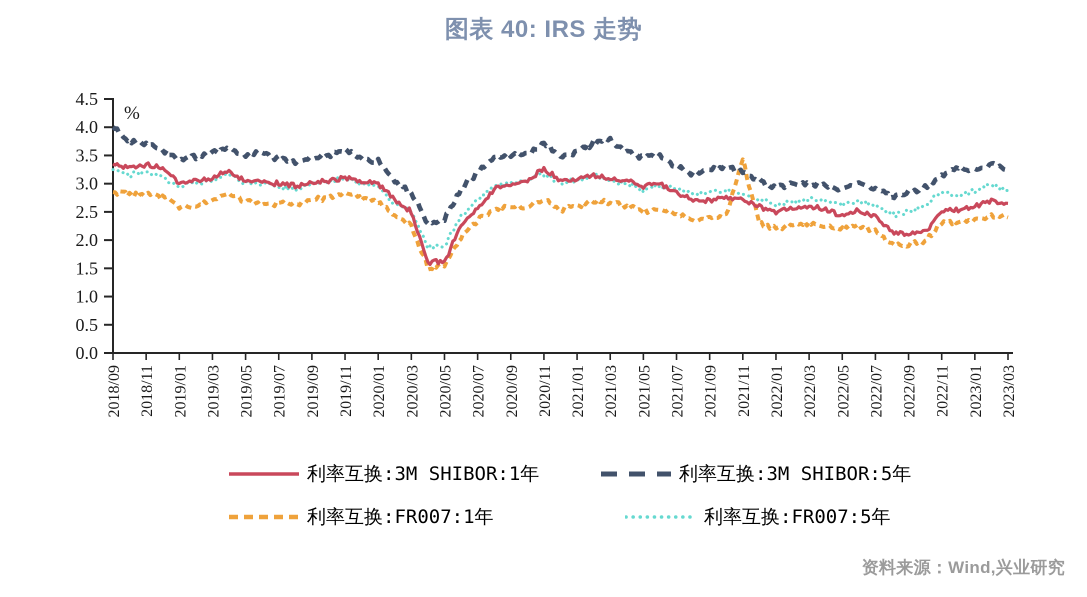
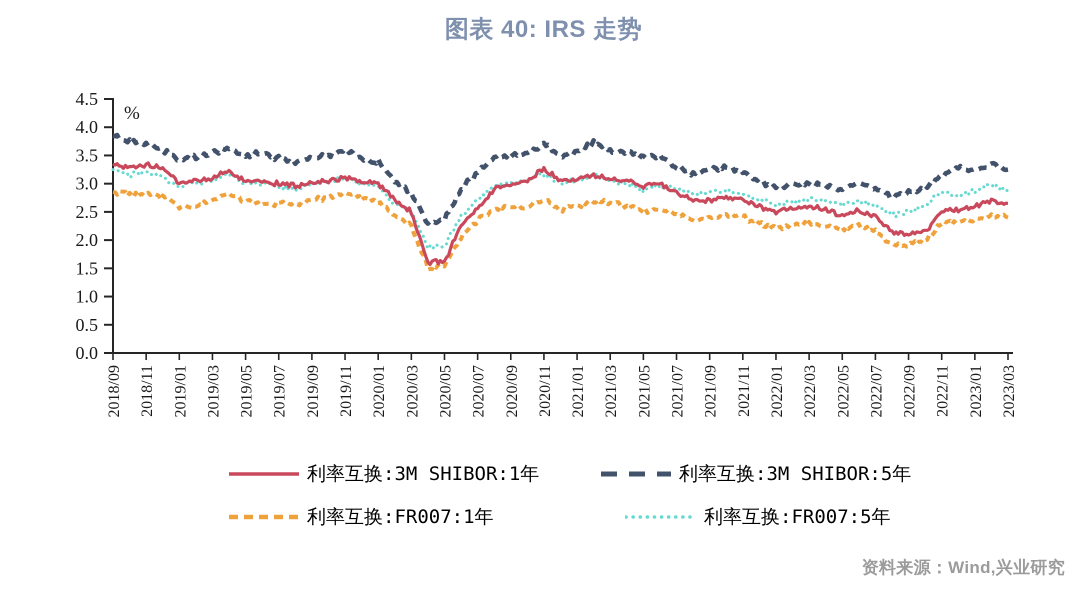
利率互换:3M SHIBOR:5年/2018/09: 4.0 -> 3.9
利率互换:3M SHIBOR:5年/2021/03: 3.8 -> 3.6
利率互换:FR007:1年/2021/11: 3.4 -> 2.4
